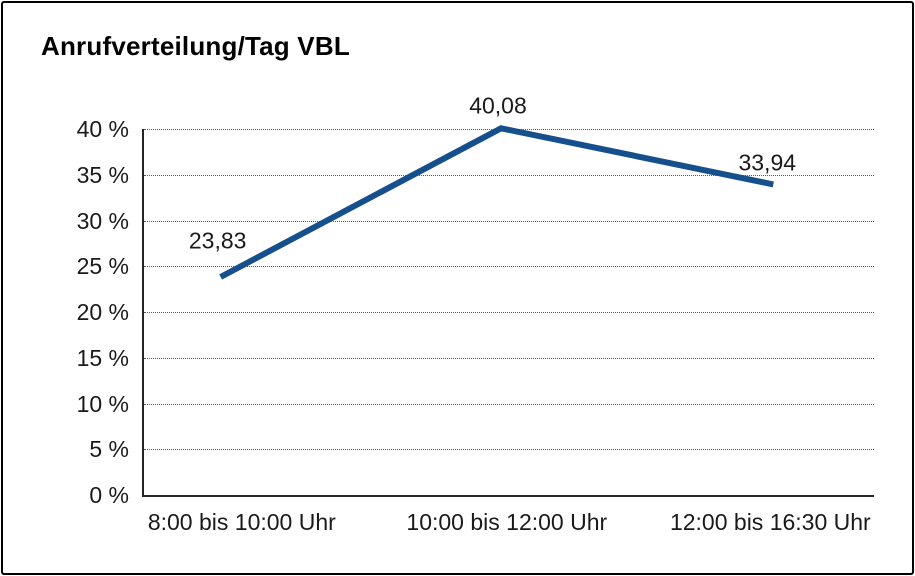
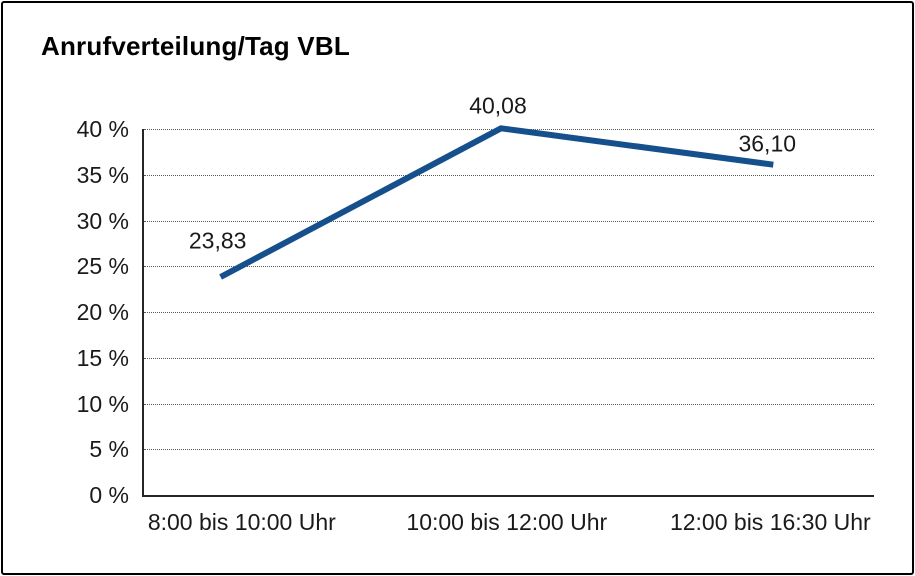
12:00 bis 16:30 Uhr: 33,94 -> 36,10
